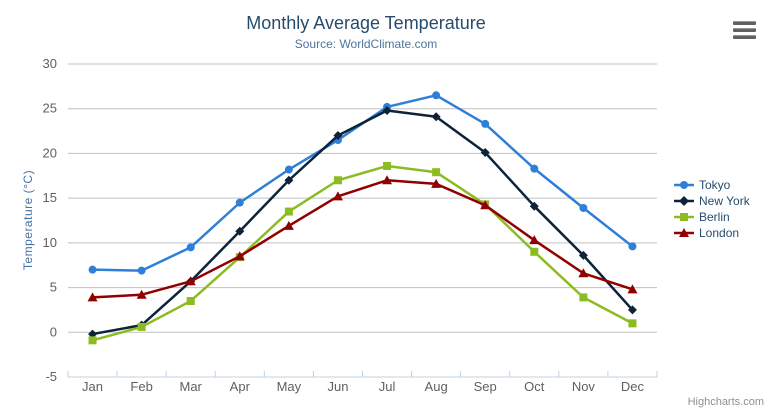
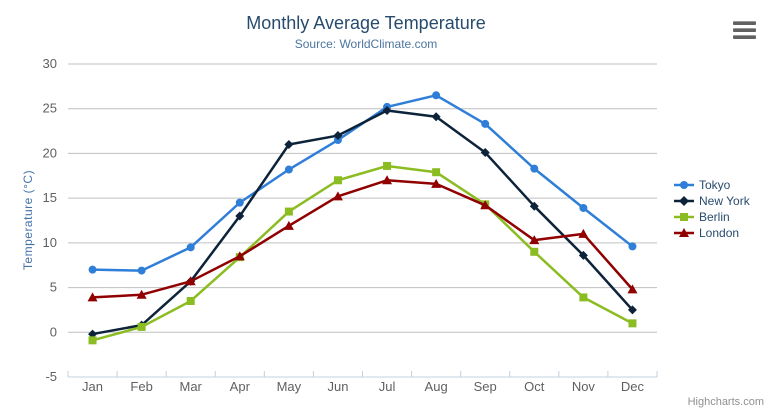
New York/Apr: 11 -> 13
New York/May: 17 -> 21
London/Nov: 7 -> 11
